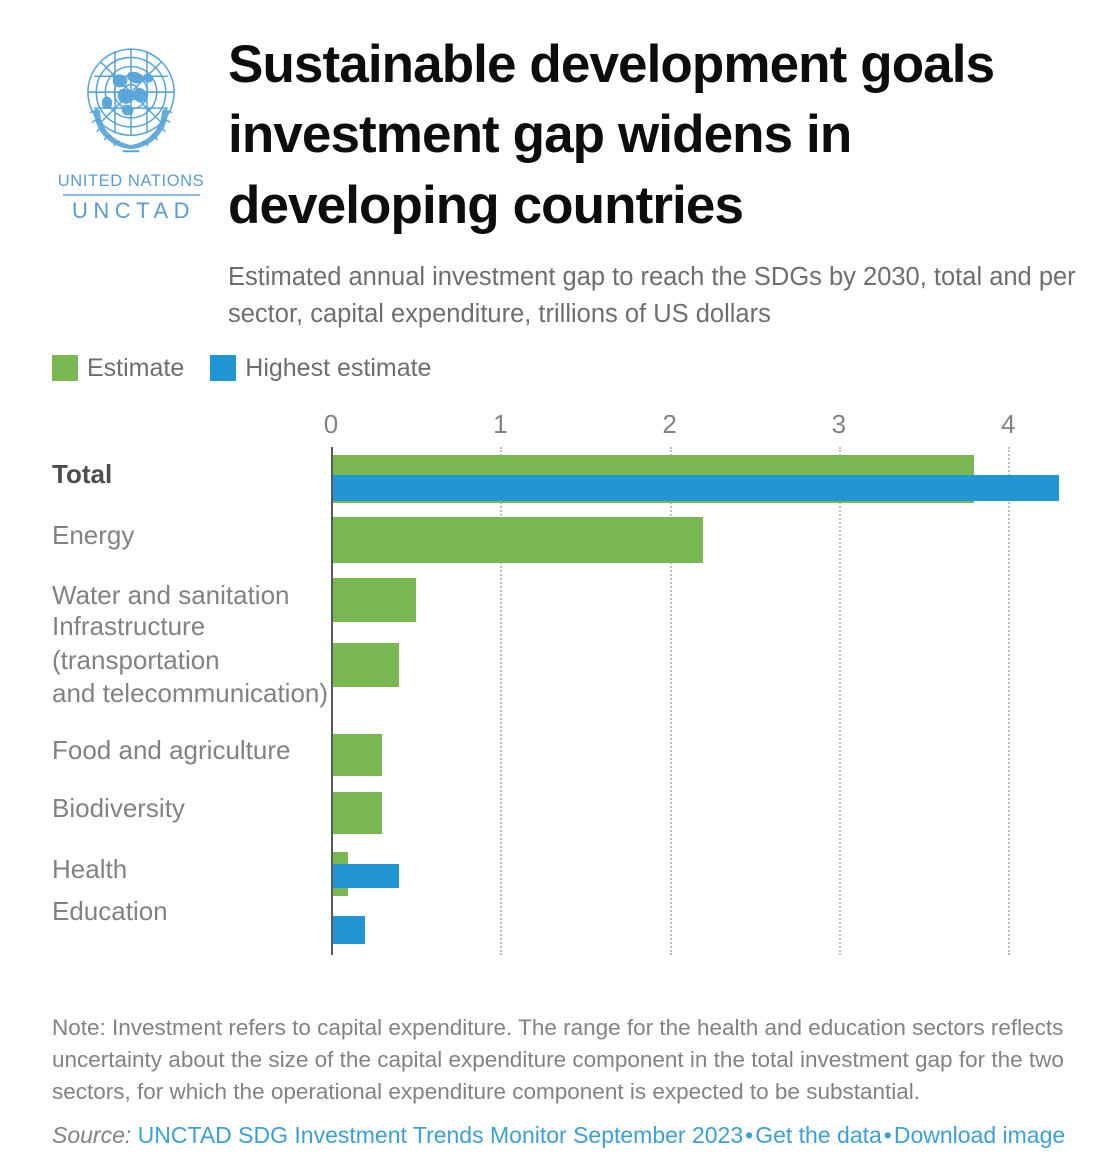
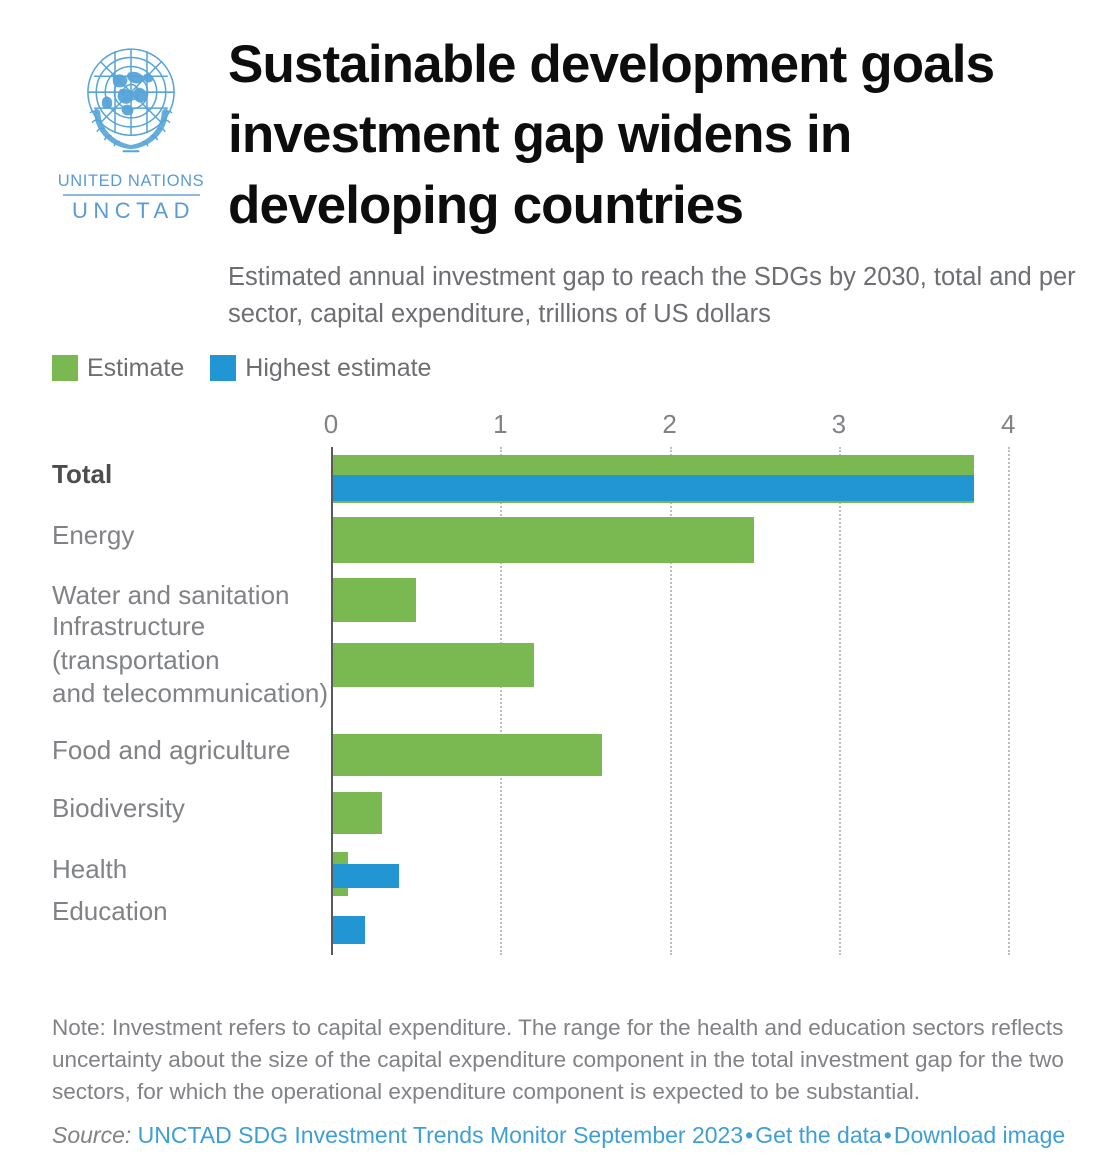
Highest estimate/Total: 4.3 -> 3.8
Estimate/Energy: 2.2 -> 2.5
Estimate/Infrastructure (transportation and telecommunication): 0.4 -> 1.2
Estimate/Food and agriculture: 0.3 -> 1.6
